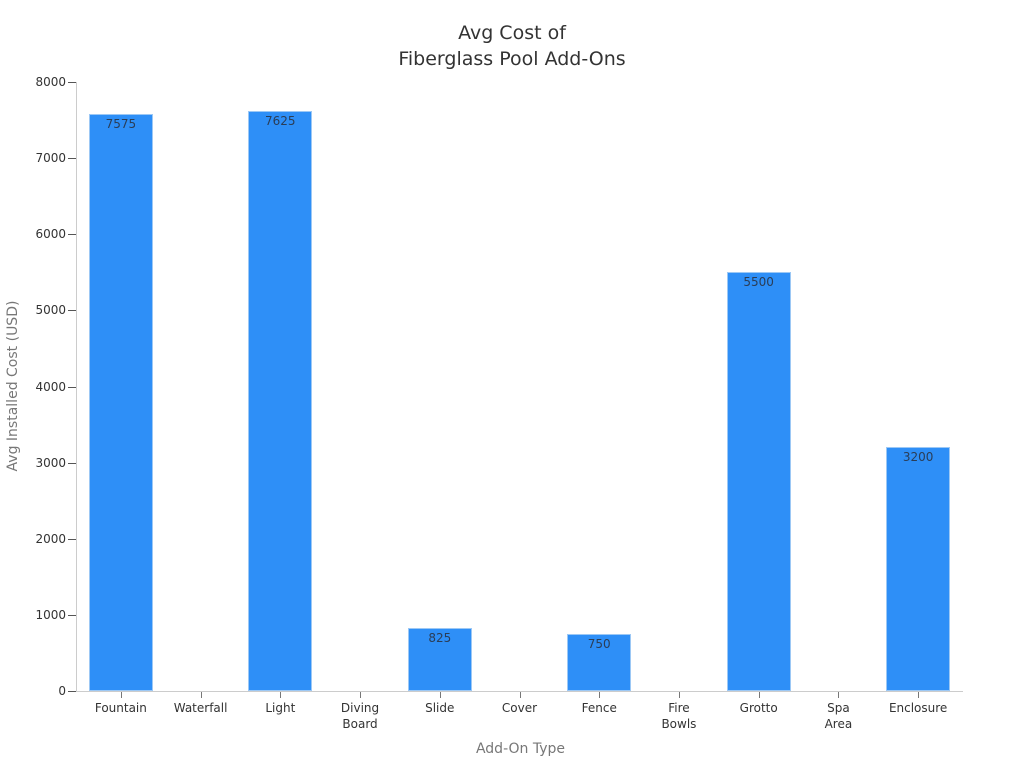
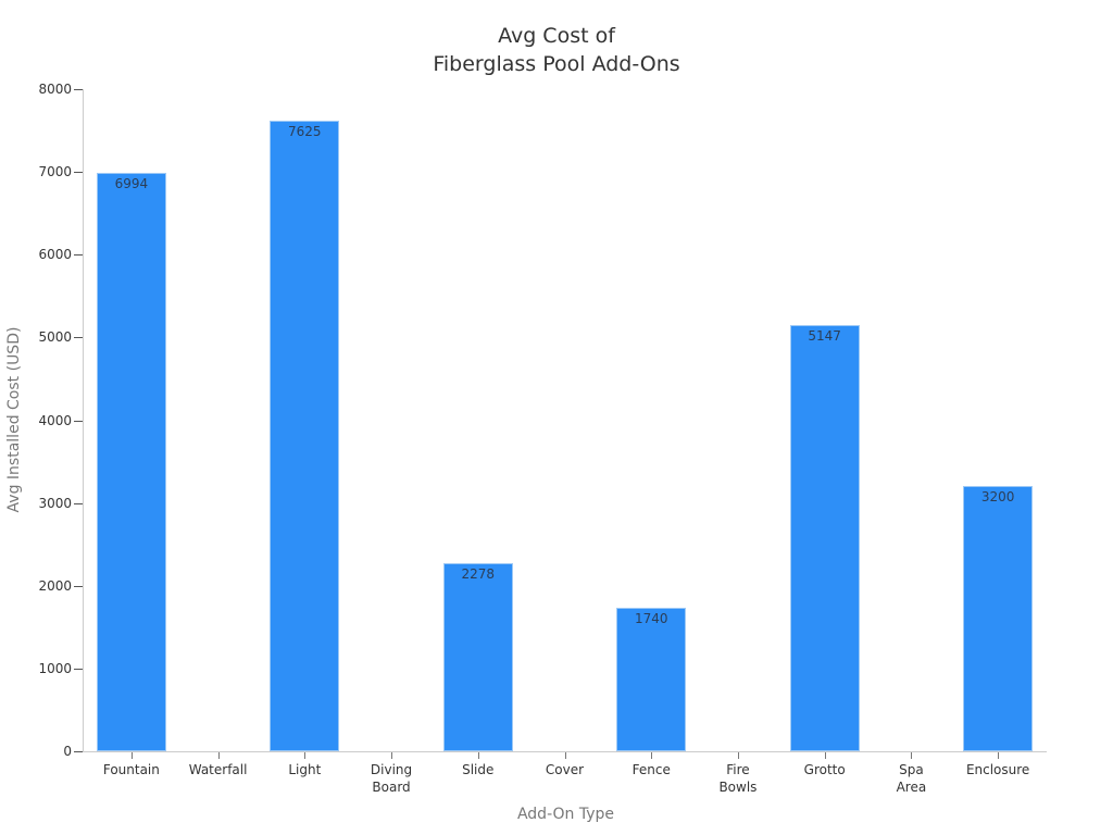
Fountain: 7575 -> 6994
Slide: 825 -> 2278
Fence: 750 -> 1740
Grotto: 5500 -> 5147
